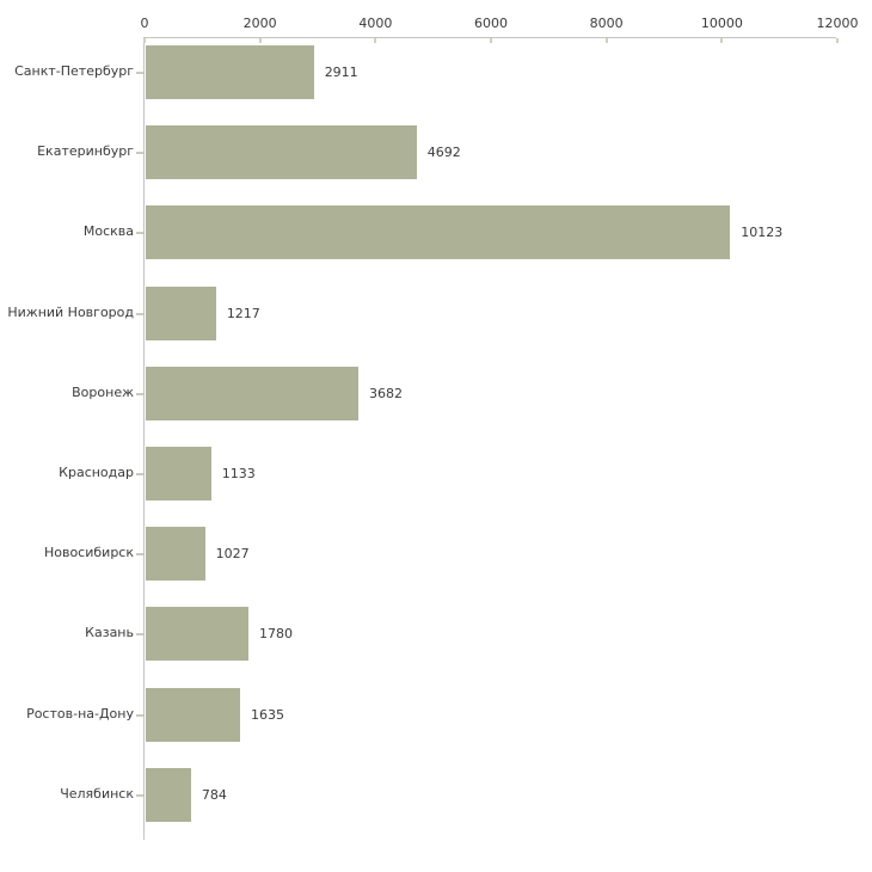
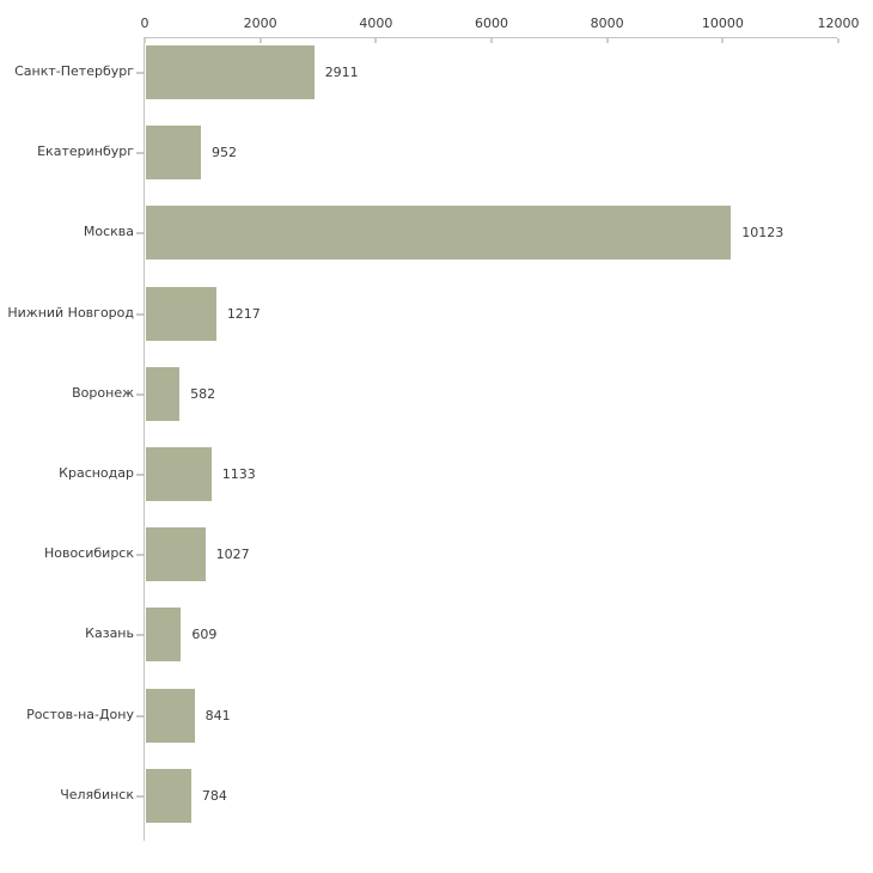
Екатеринбург: 4692 -> 952
Воронеж: 3682 -> 582
Казань: 1780 -> 609
Ростов-на-Дону: 1635 -> 841
